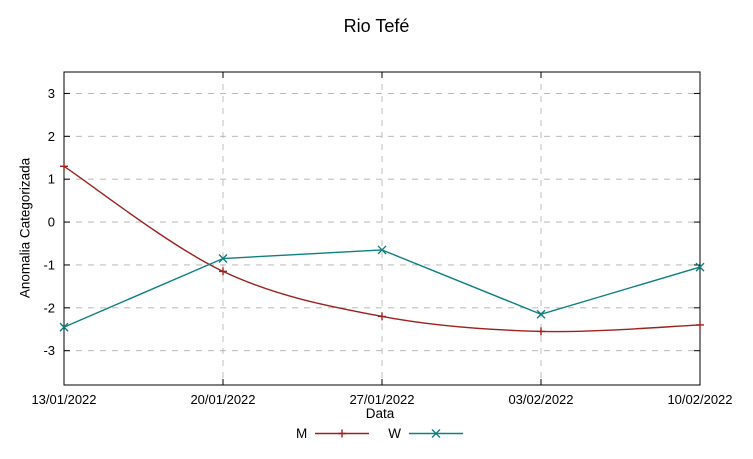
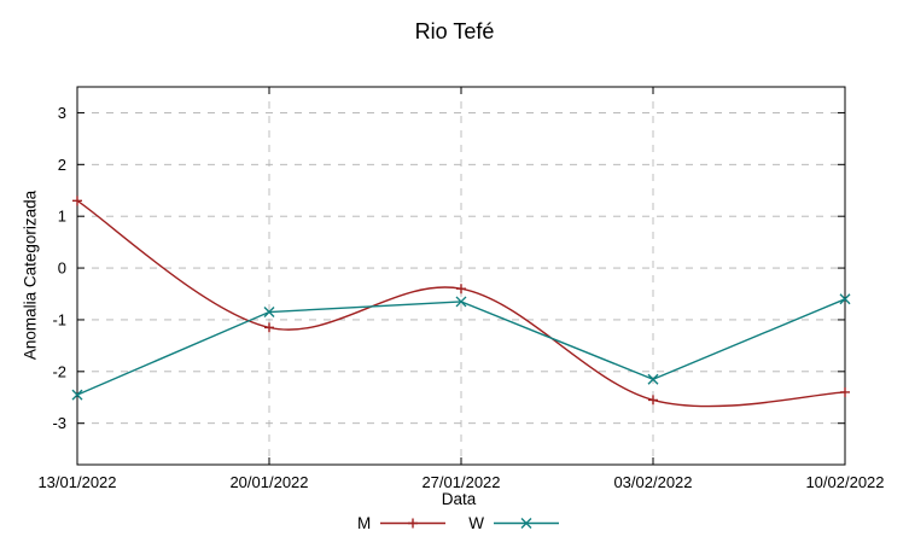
M/27/01/2022: -2.2 -> -0.4
W/10/02/2022: -1.1 -> -0.6
